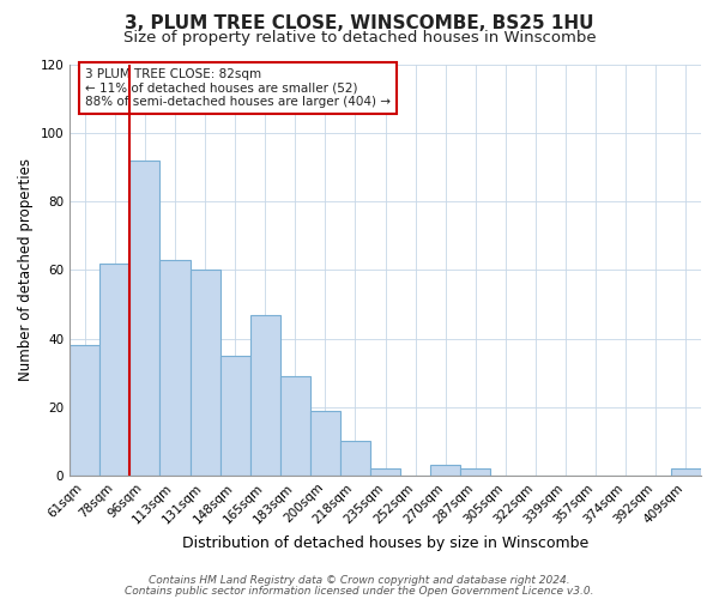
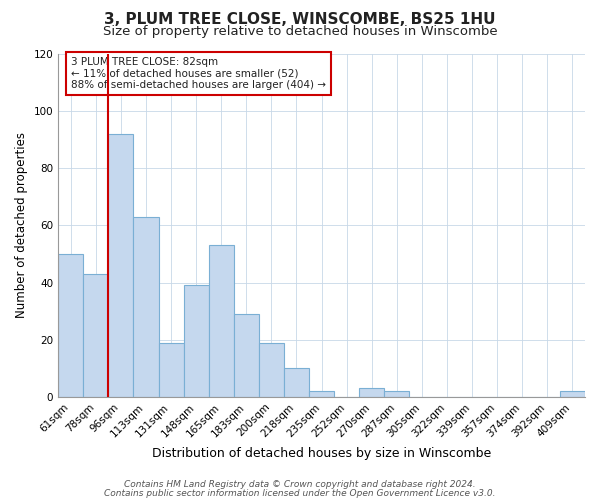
61sqm: 38 -> 50
78sqm: 62 -> 43
131sqm: 60 -> 19
148sqm: 35 -> 39
165sqm: 47 -> 53
